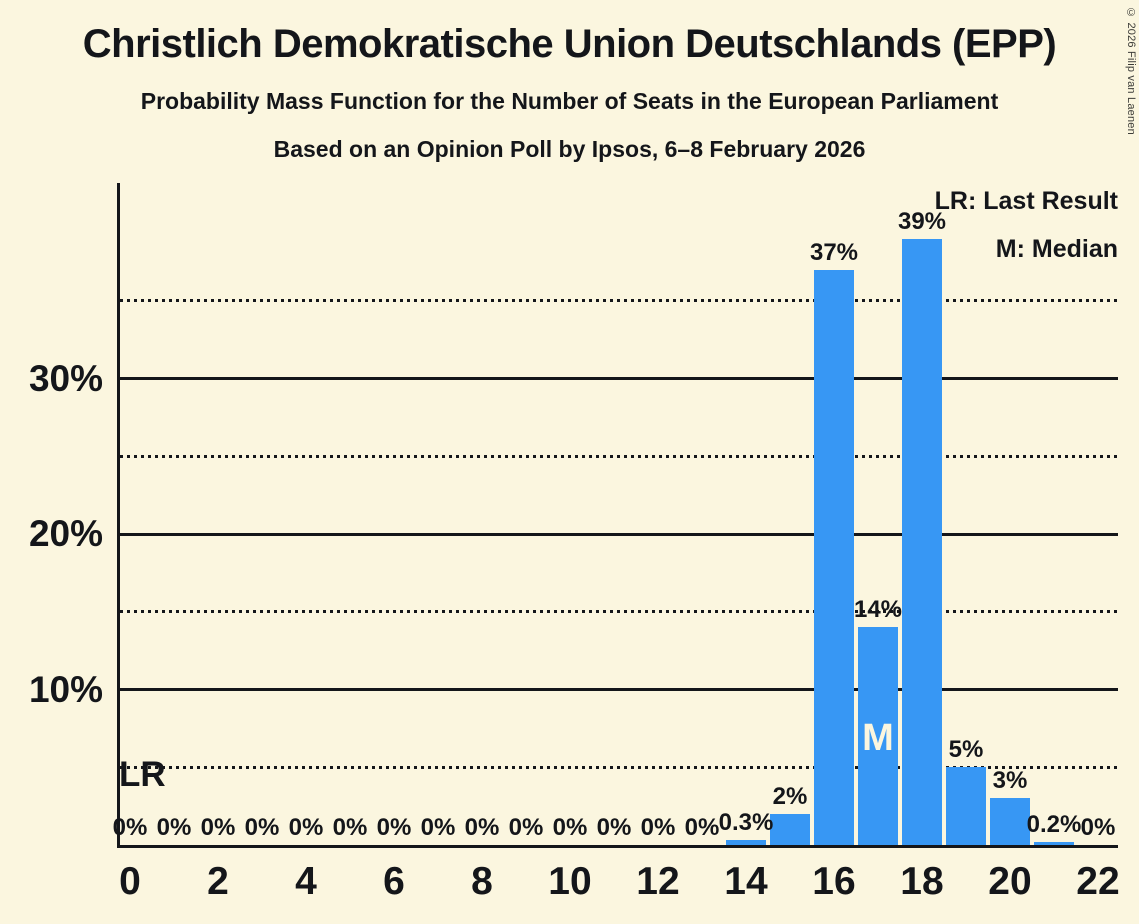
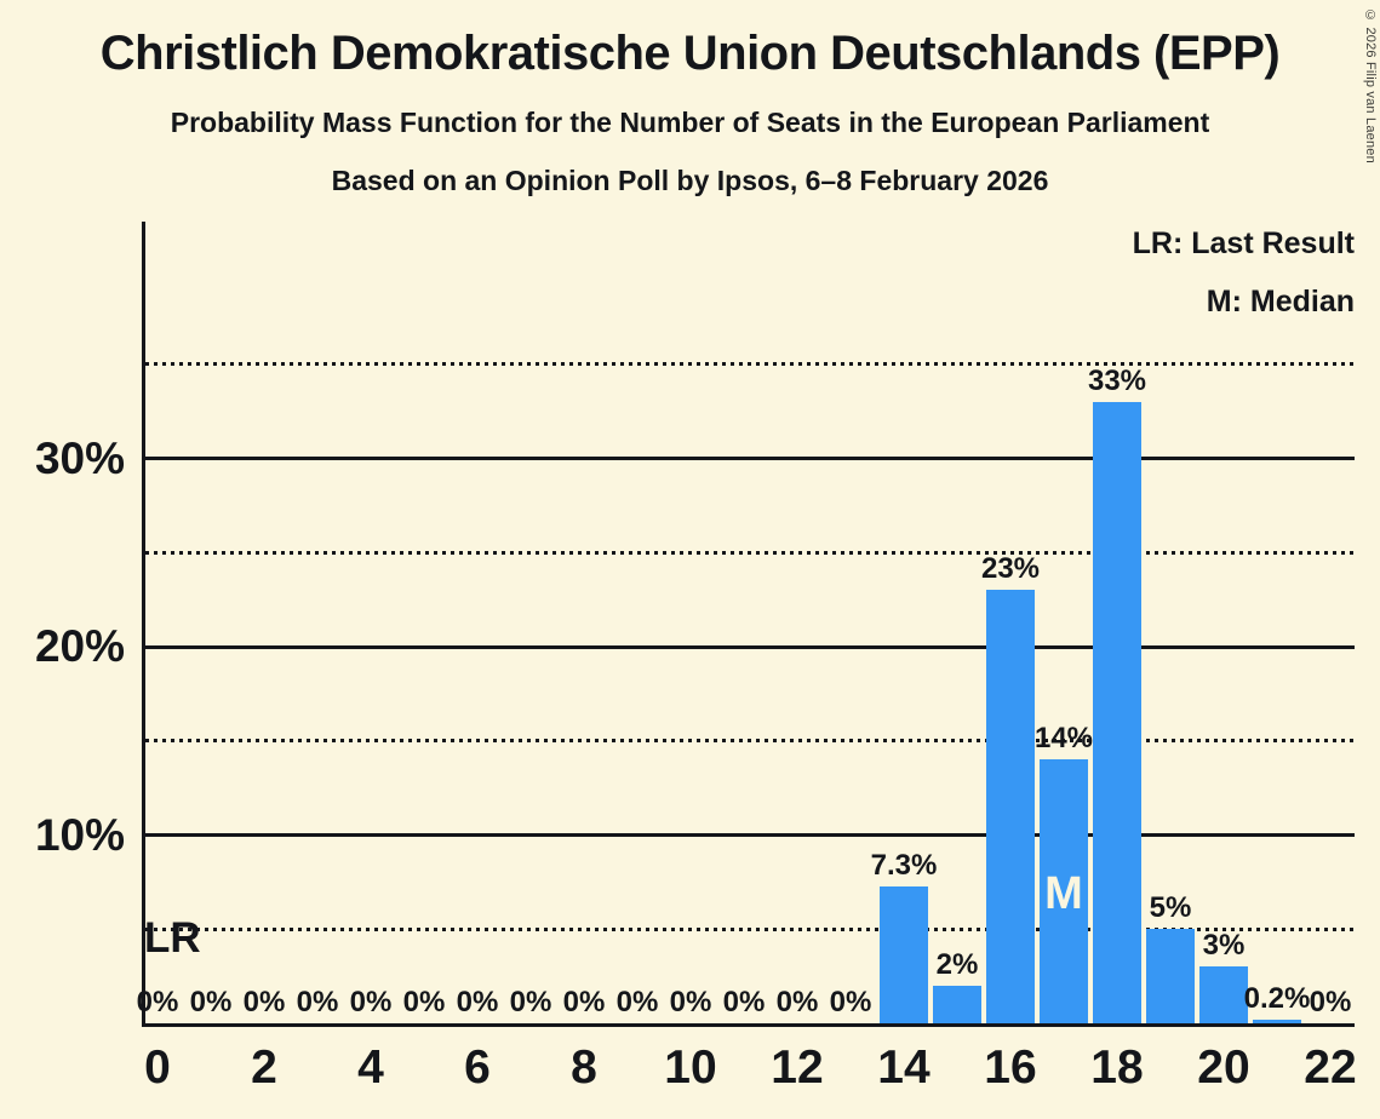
14: 0.3% -> 7.3%
16: 37% -> 23%
18: 39% -> 33%
